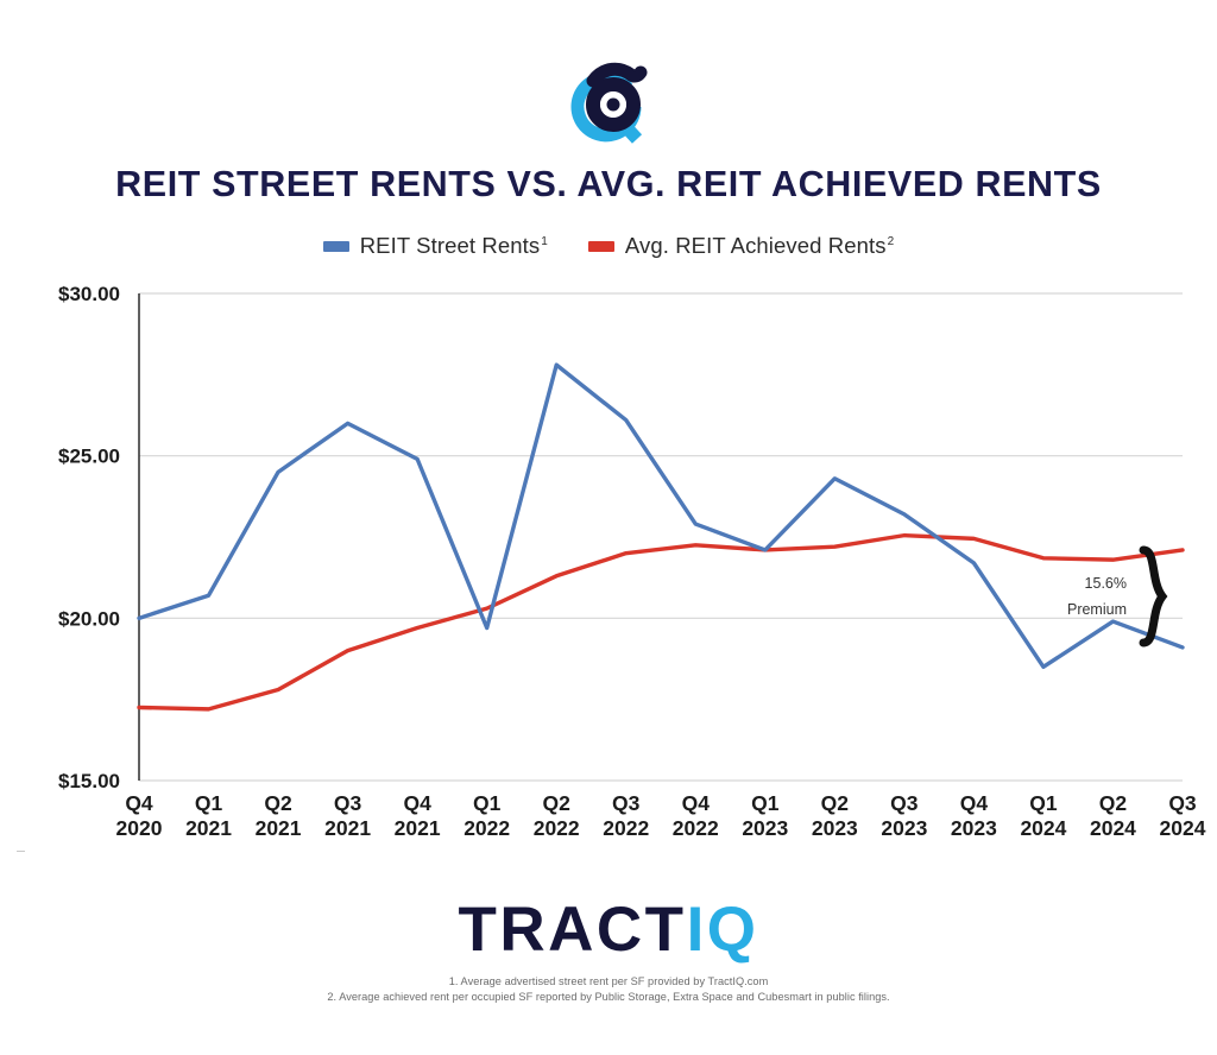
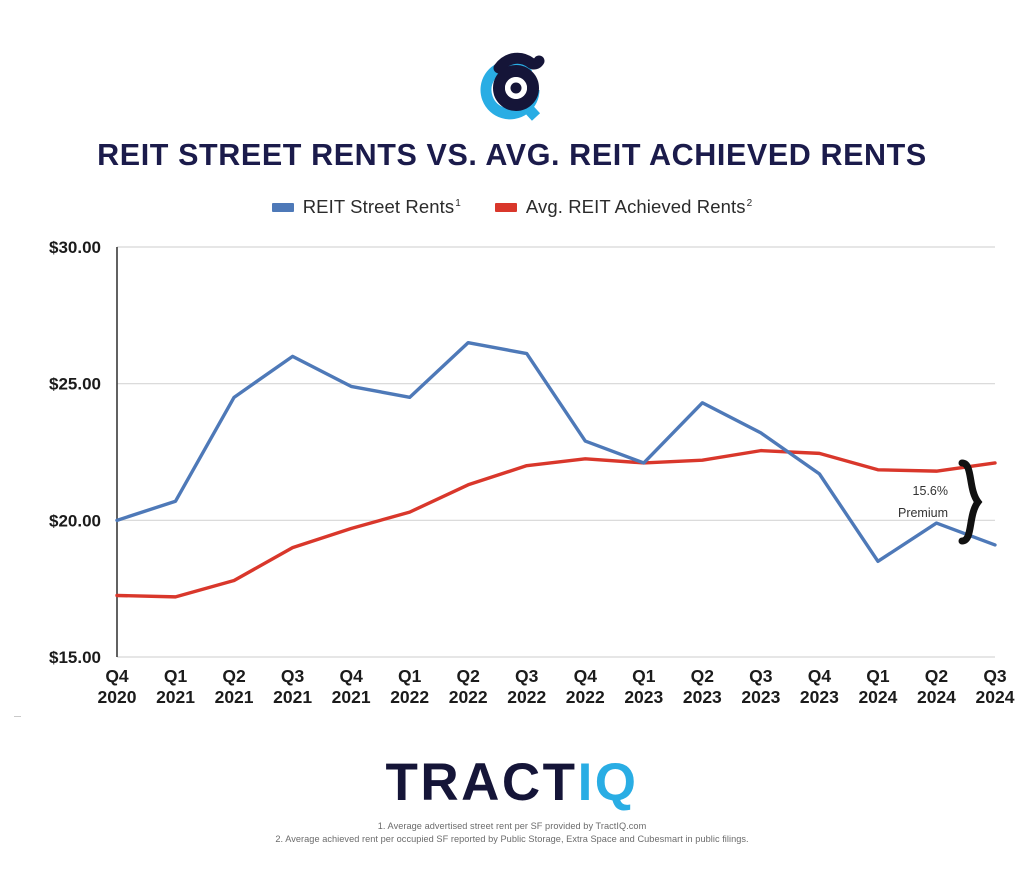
REIT Street Rents/Q1 2022: $19.7 -> $24.5
REIT Street Rents/Q2 2022: $27.8 -> $26.5
